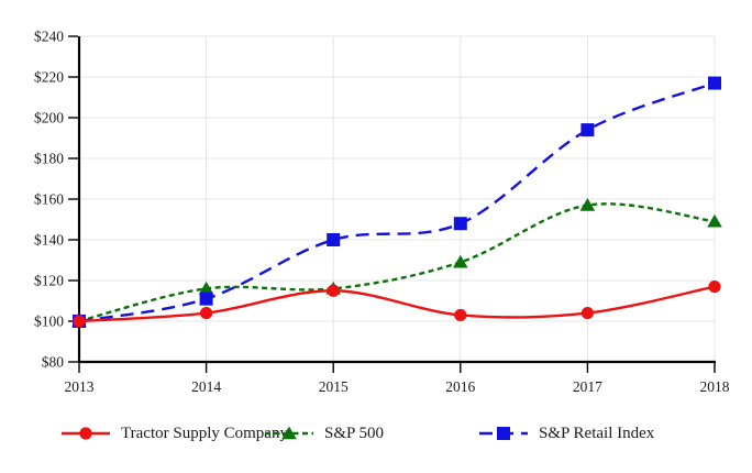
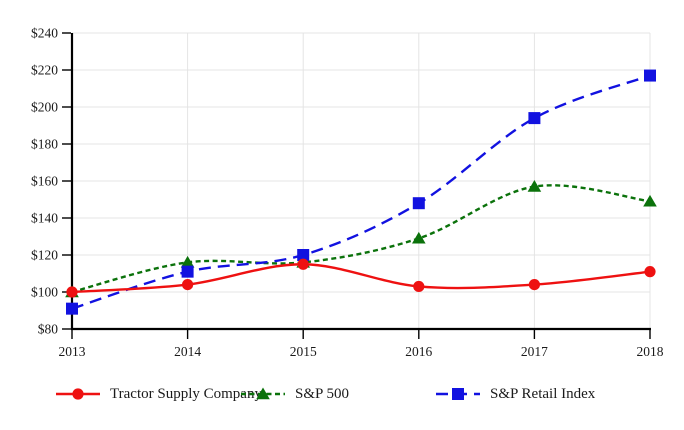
S&P Retail Index/2013: $100 -> $91
S&P Retail Index/2015: $140 -> $120
Tractor Supply Company/2018: $117 -> $111
